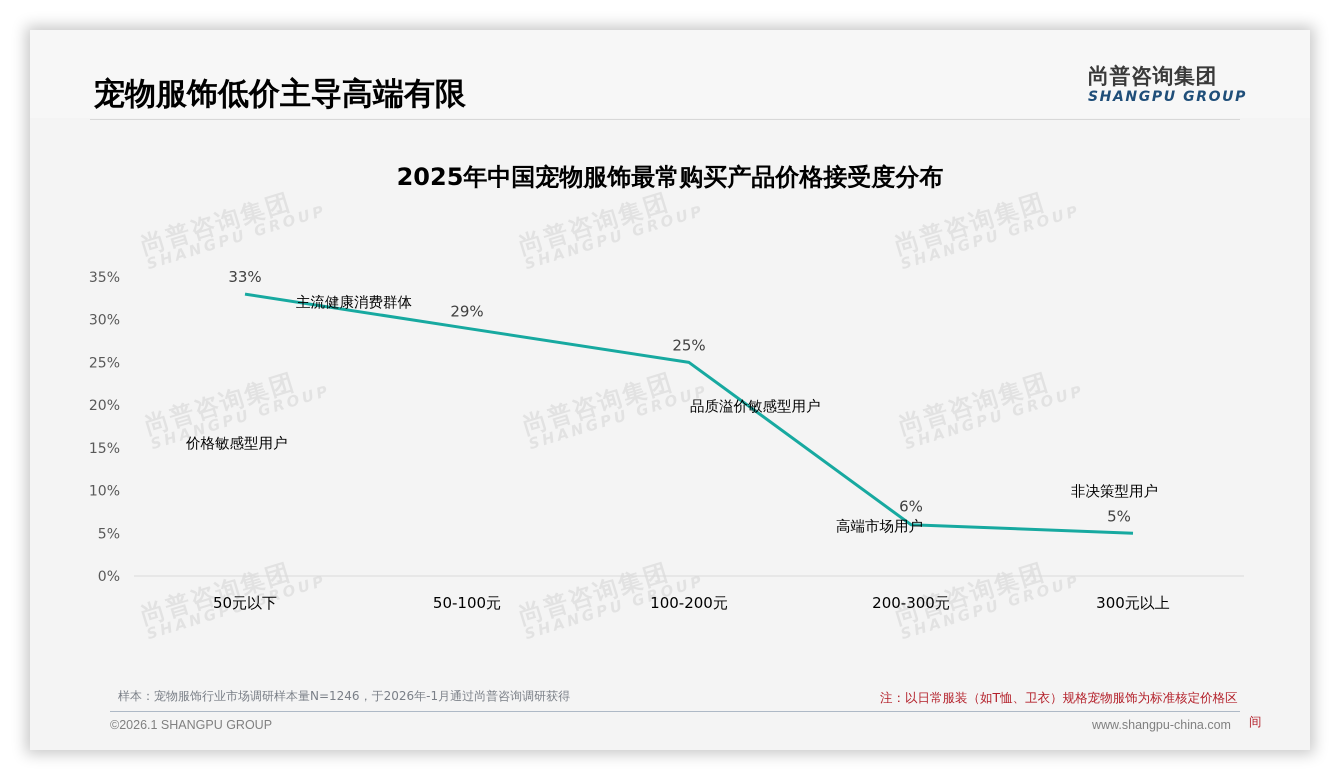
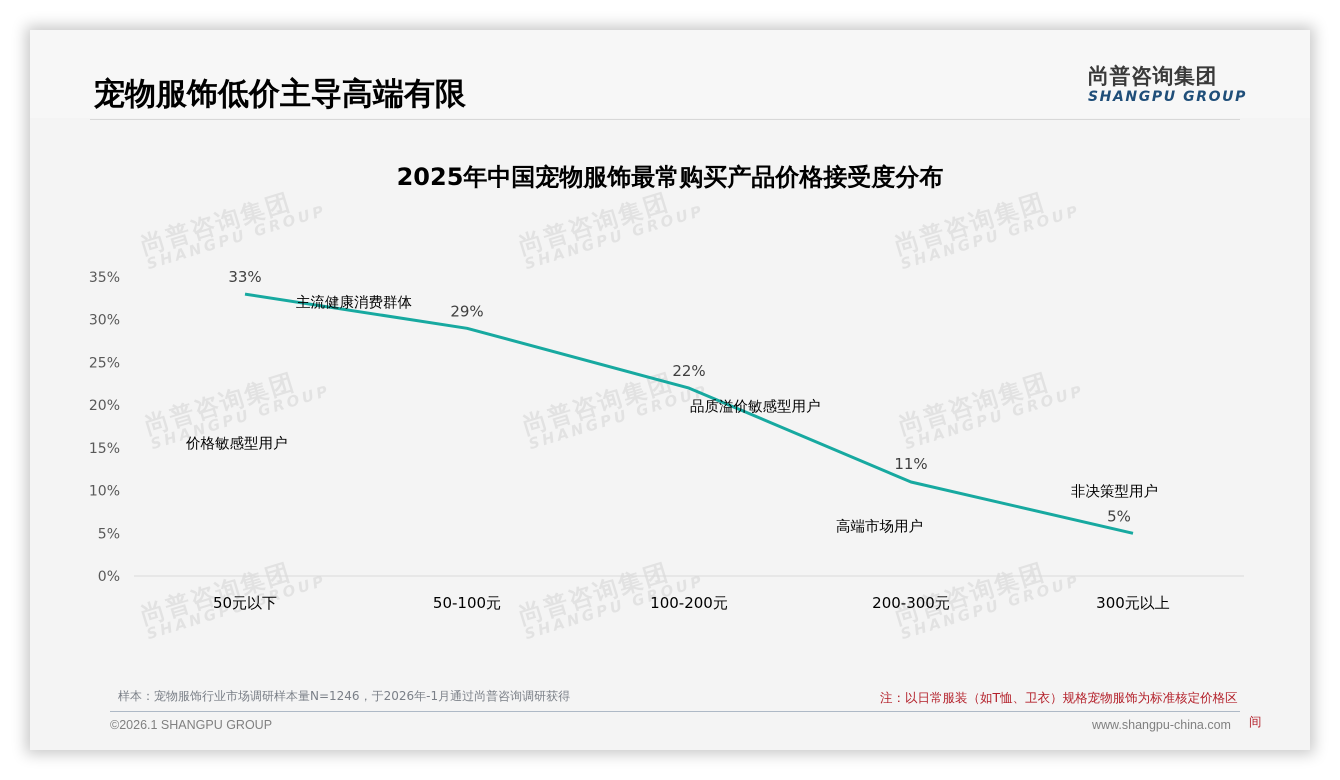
100-200元: 25% -> 22%
200-300元: 6% -> 11%
